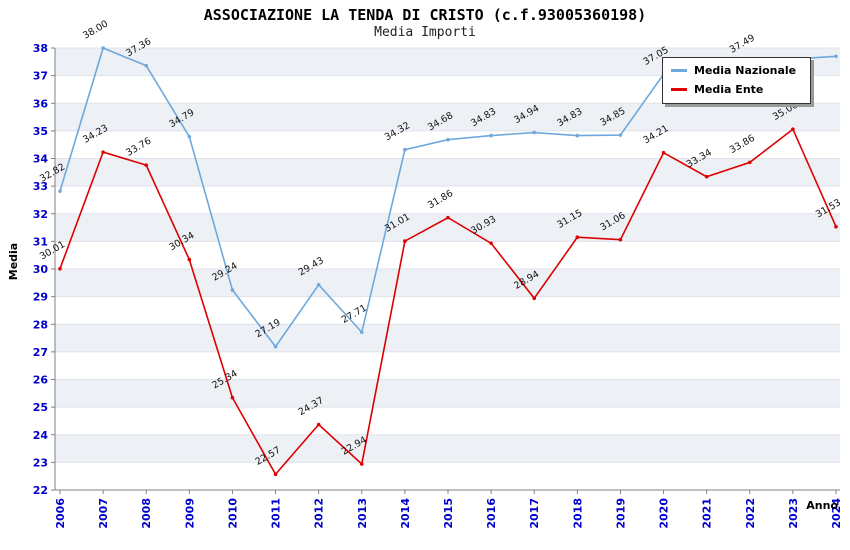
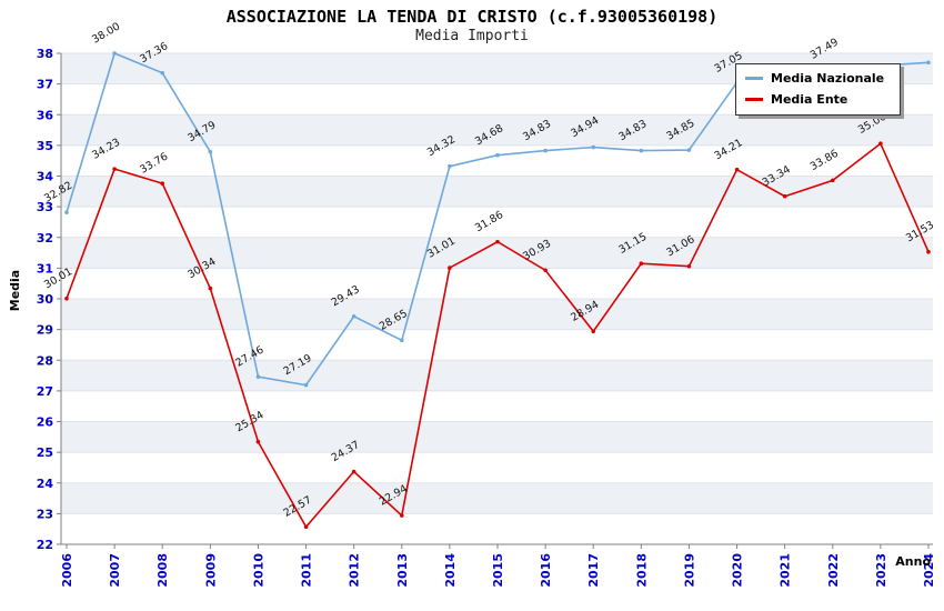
Media Nazionale/2010: 29.24 -> 27.46
Media Nazionale/2013: 27.71 -> 28.65
